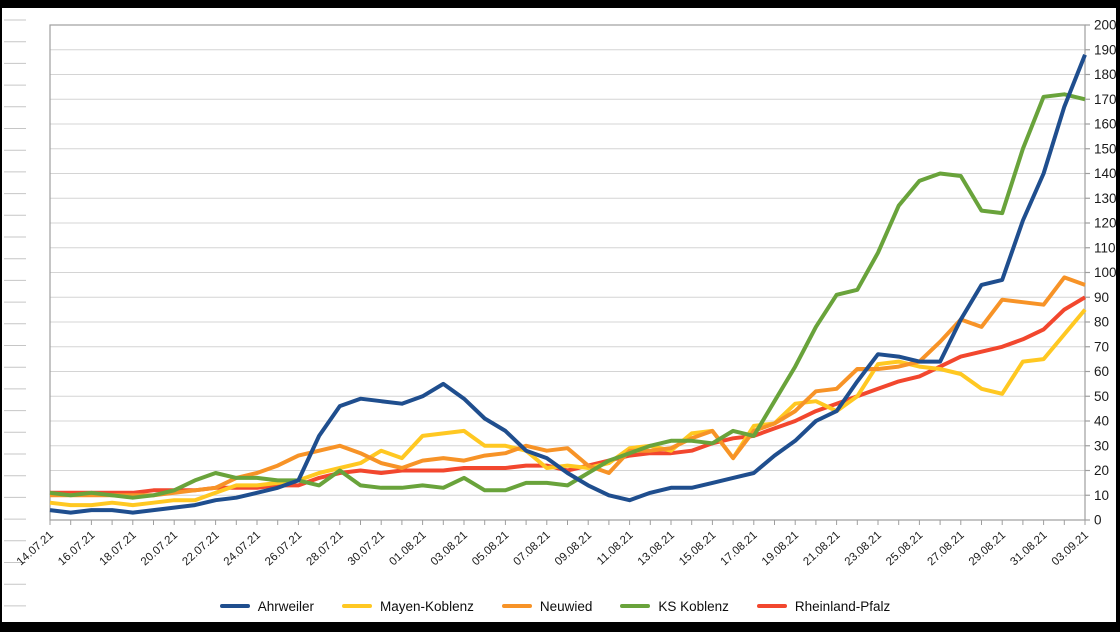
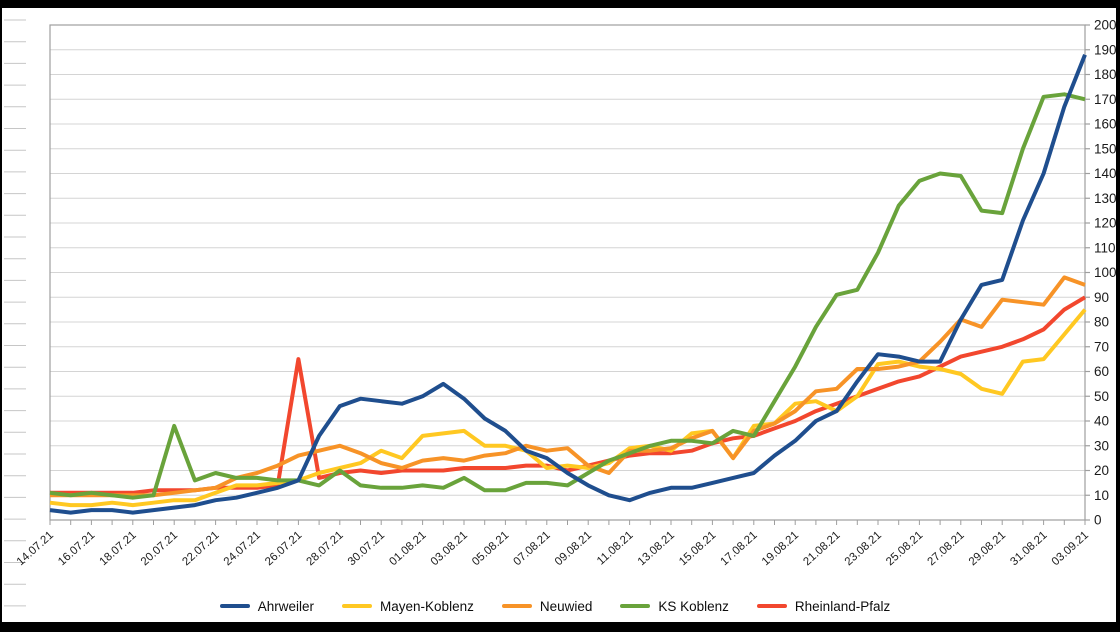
KS Koblenz/20.07.21: 12 -> 38
Rheinland-Pfalz/26.07.21: 14 -> 65
